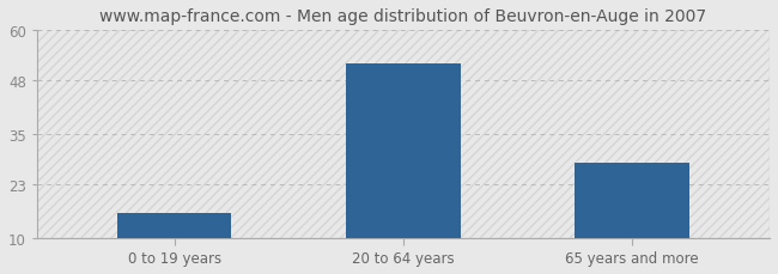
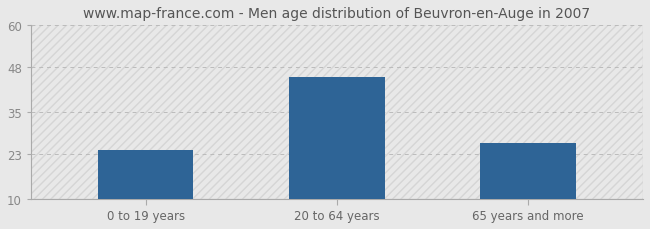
0 to 19 years: 16 -> 24
20 to 64 years: 52 -> 45
65 years and more: 28 -> 26
